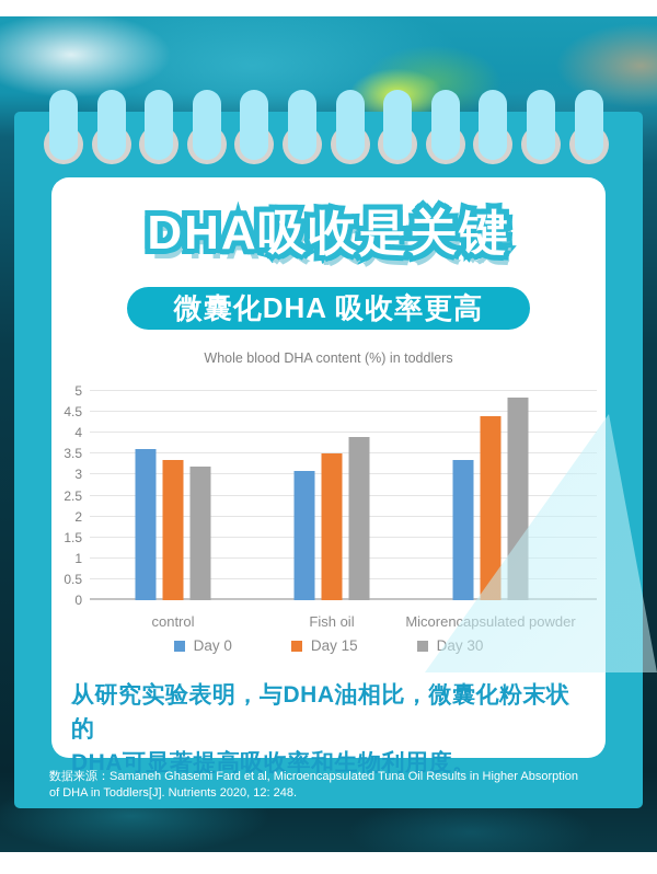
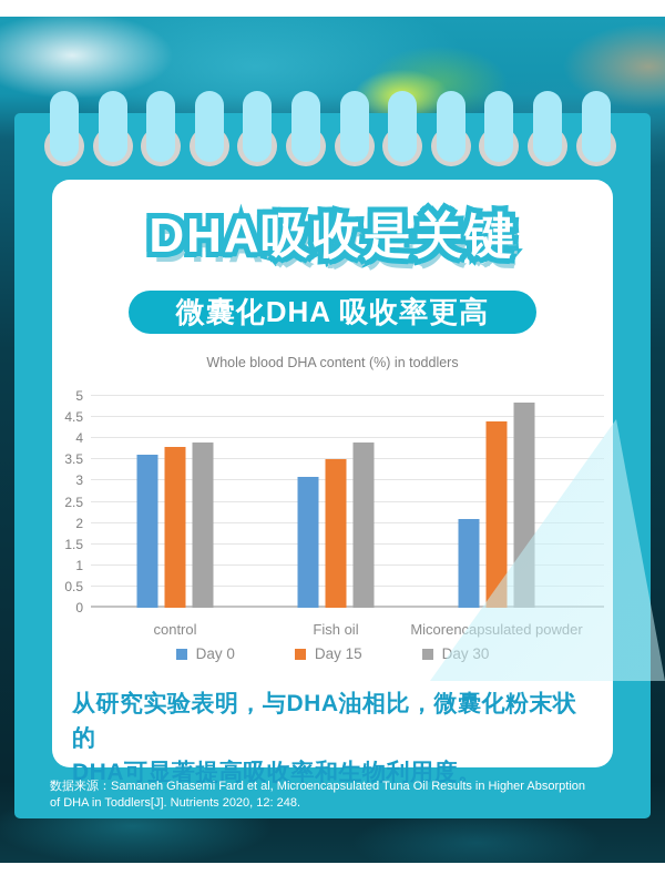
Day 15/control: 3.4 -> 3.8
Day 30/control: 3.2 -> 3.9
Day 0/Micorencapsulated powder: 3.4 -> 2.1
